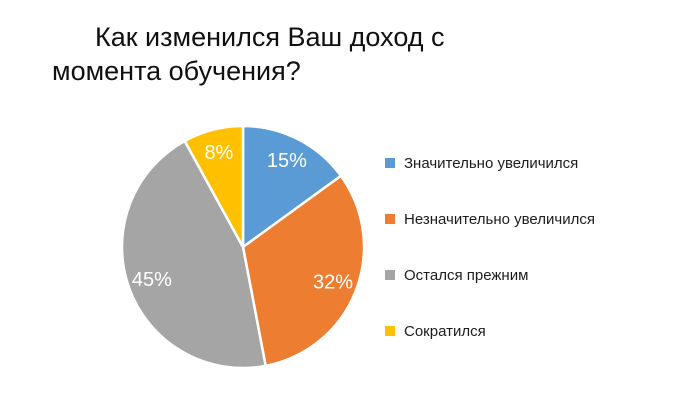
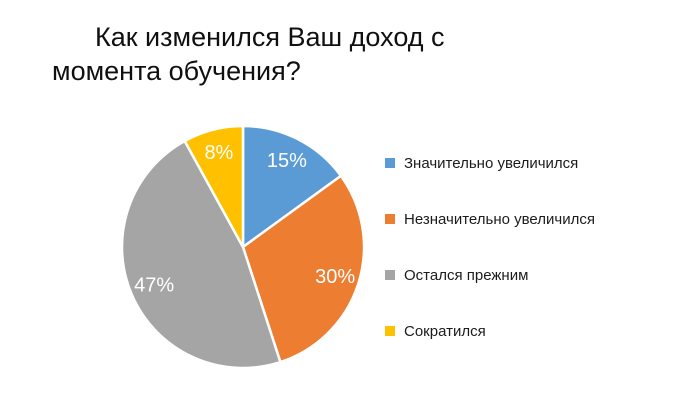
Незначительно увеличился: 32% -> 30%
Остался прежним: 45% -> 47%
